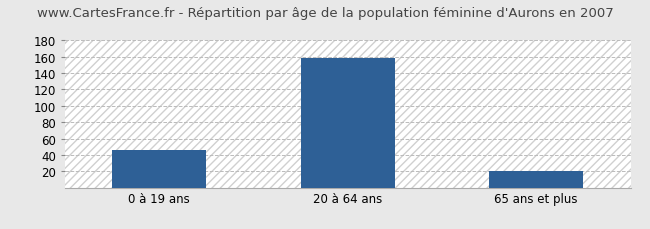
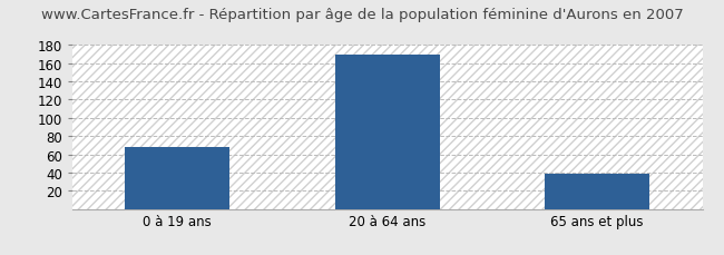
0 à 19 ans: 46 -> 68
20 à 64 ans: 158 -> 170
65 ans et plus: 20 -> 39
